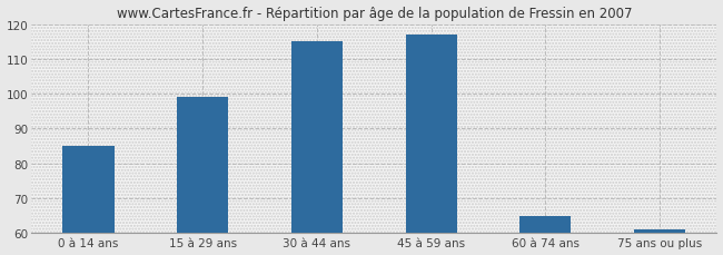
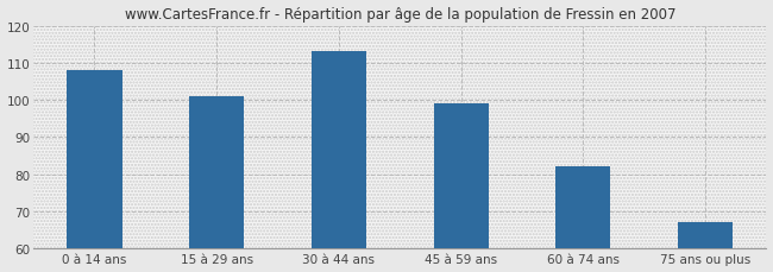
0 à 14 ans: 85 -> 108
15 à 29 ans: 99 -> 101
30 à 44 ans: 115 -> 113
45 à 59 ans: 117 -> 99
60 à 74 ans: 65 -> 82
75 ans ou plus: 61 -> 67
